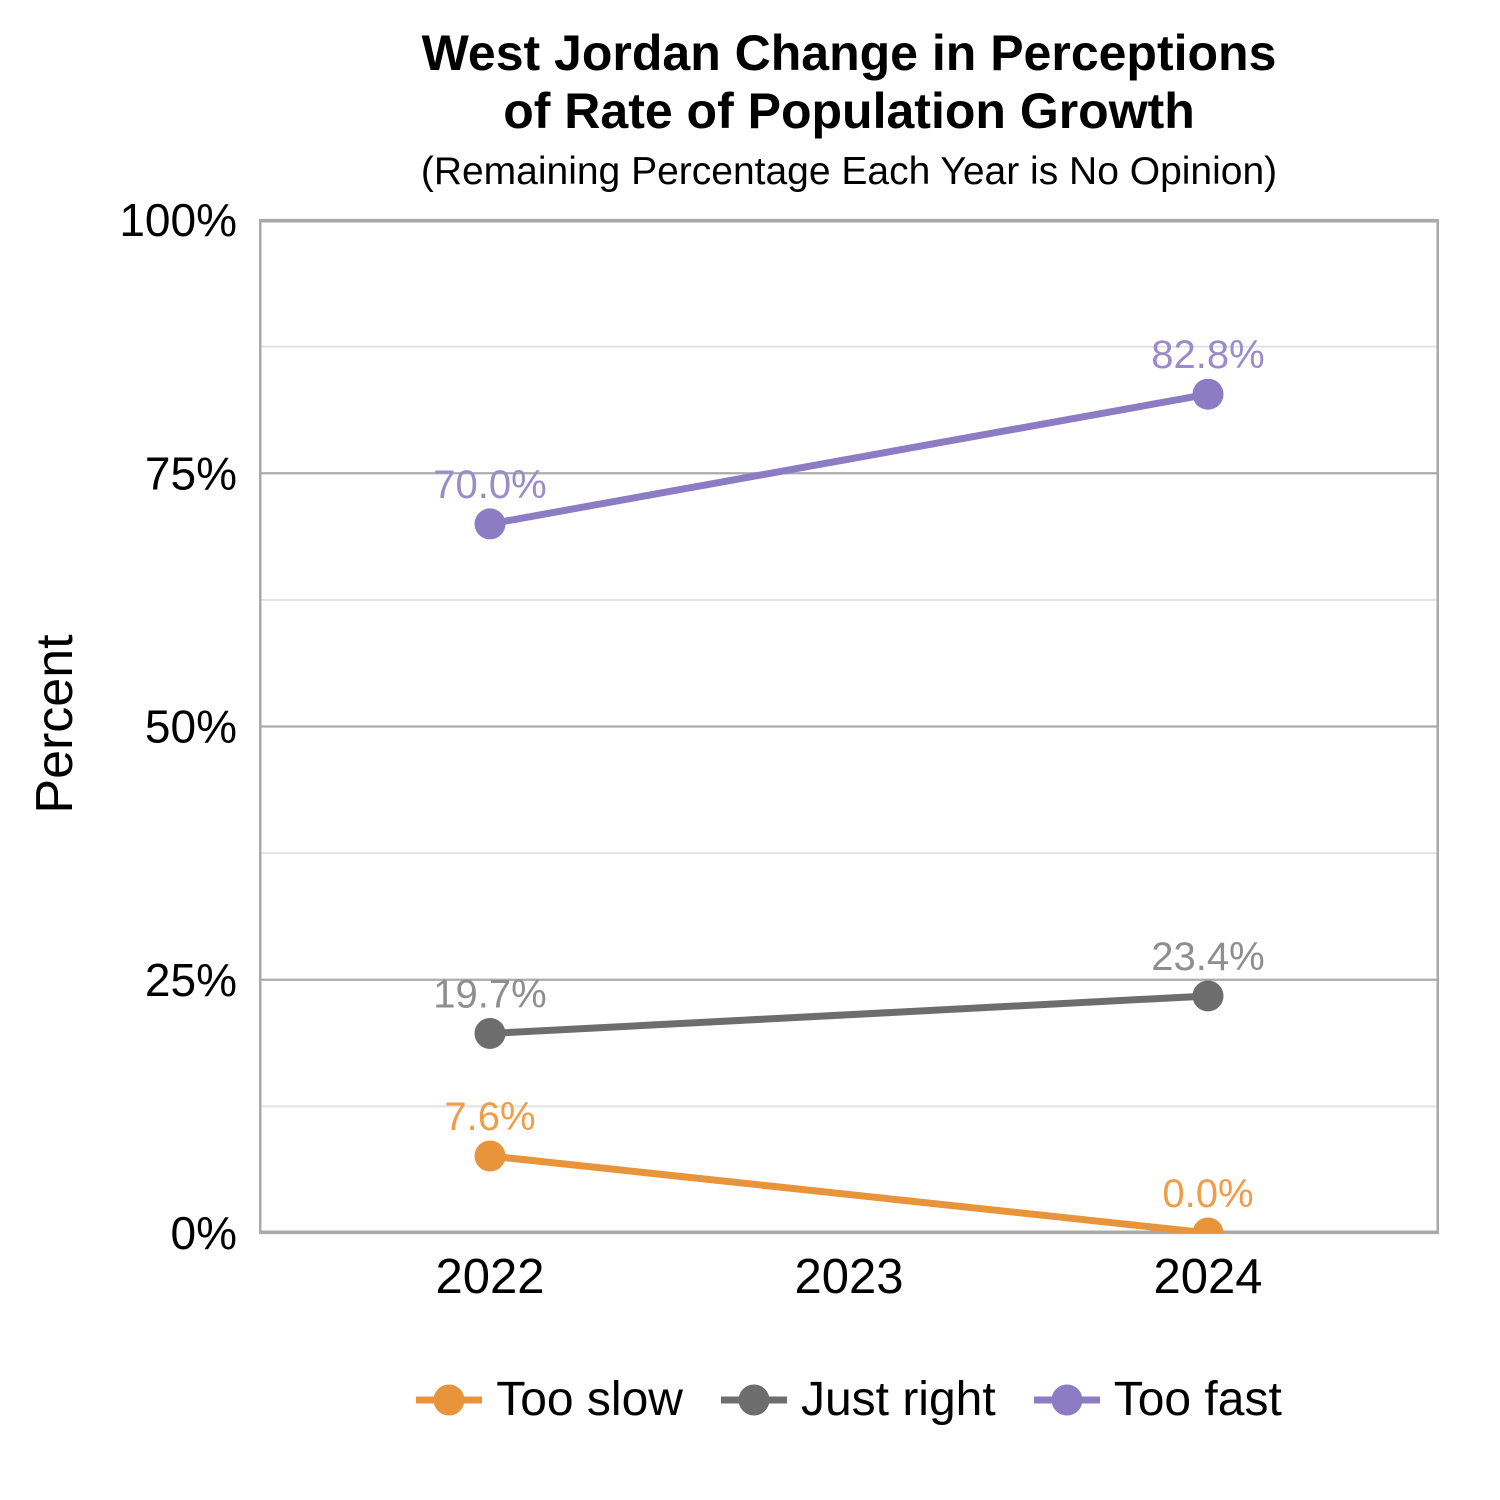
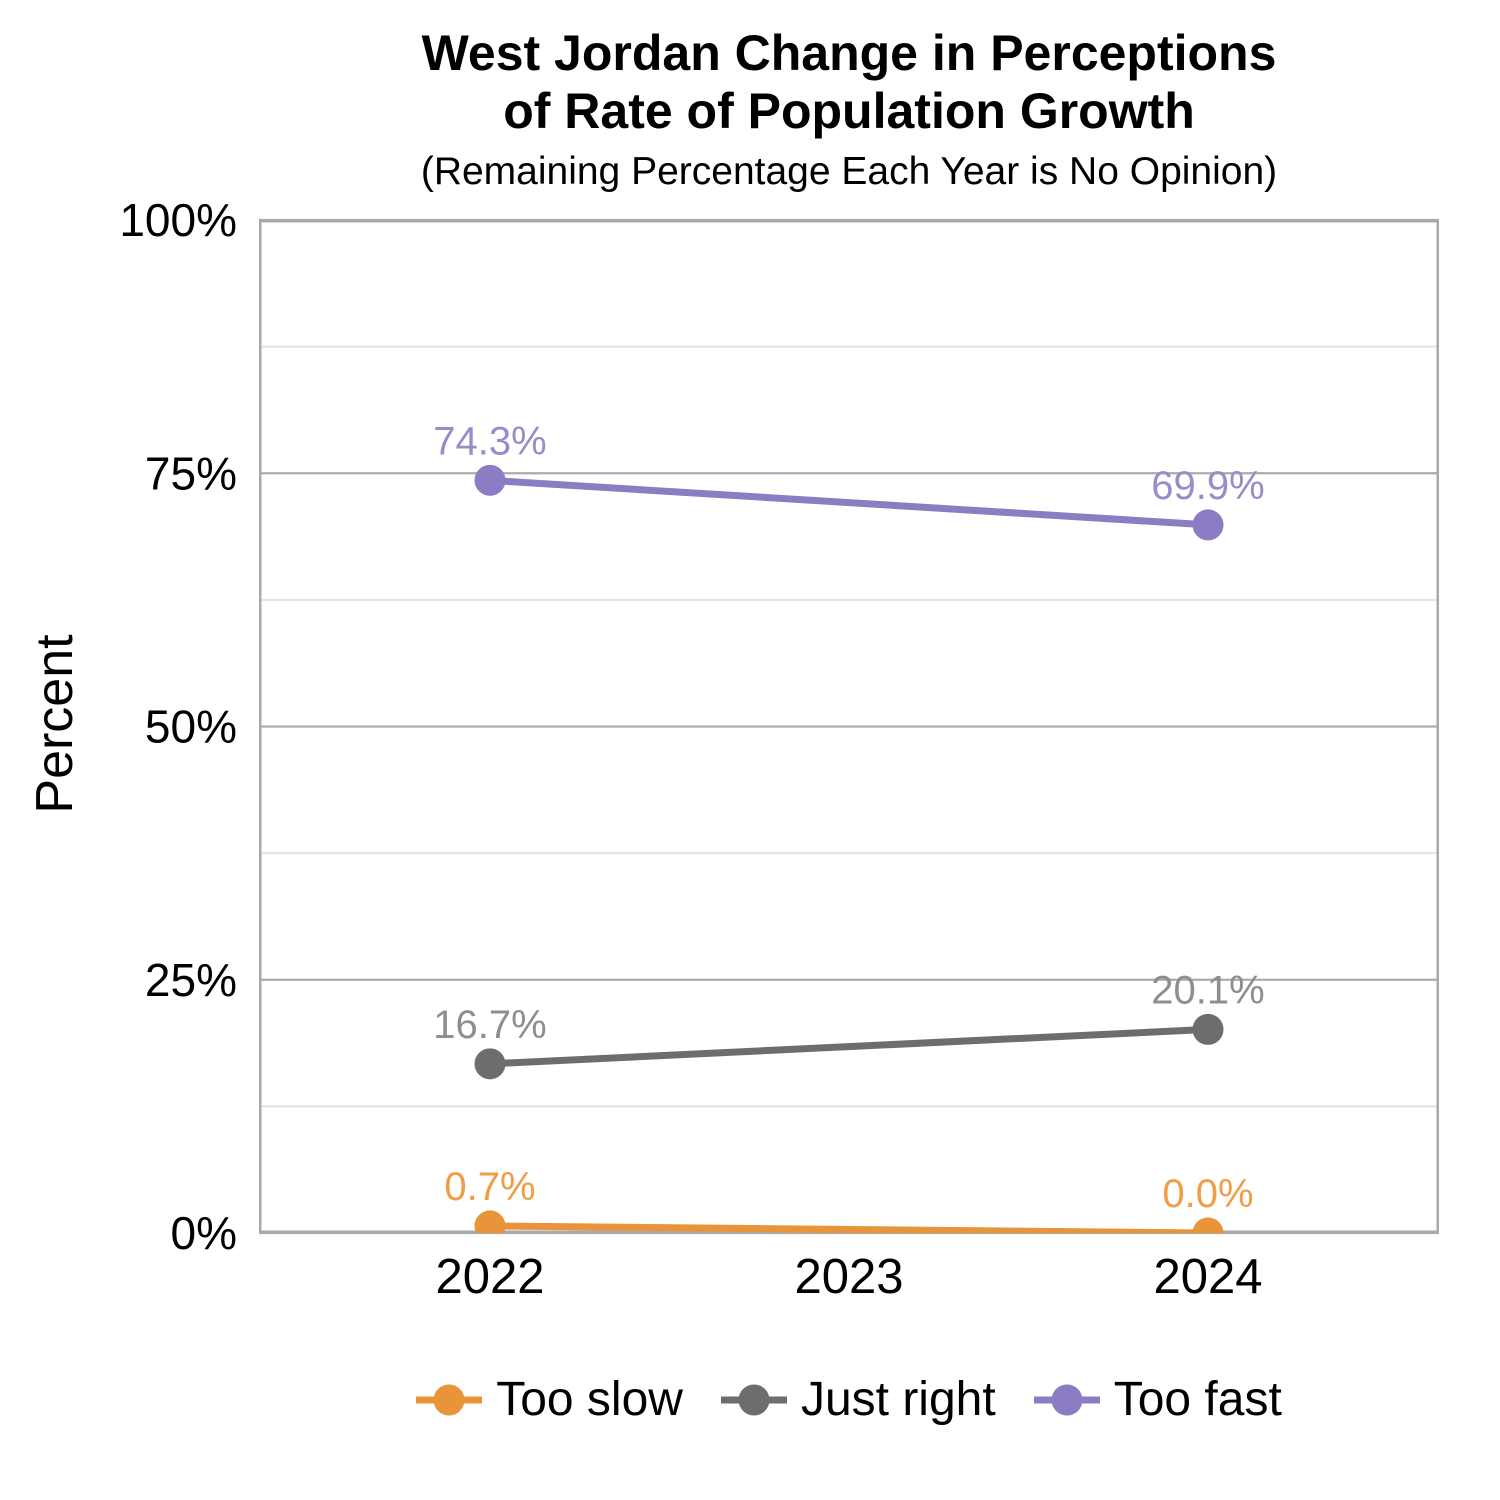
Too slow/2022: 7.6% -> 0.7%
Just right/2022: 19.7% -> 16.7%
Too fast/2022: 70.0% -> 74.3%
Just right/2024: 23.4% -> 20.1%
Too fast/2024: 82.8% -> 69.9%
